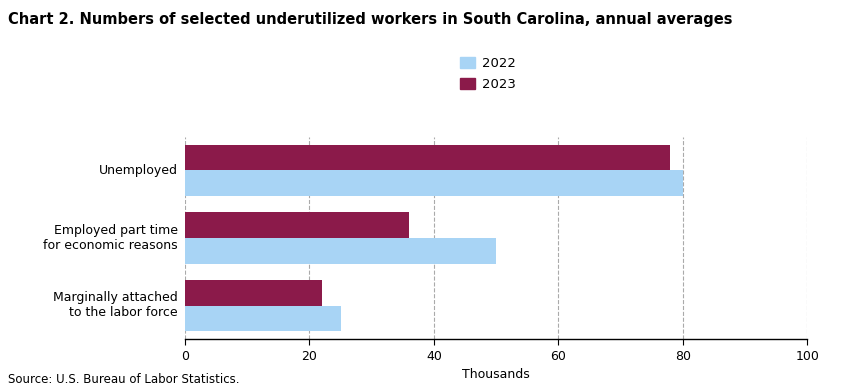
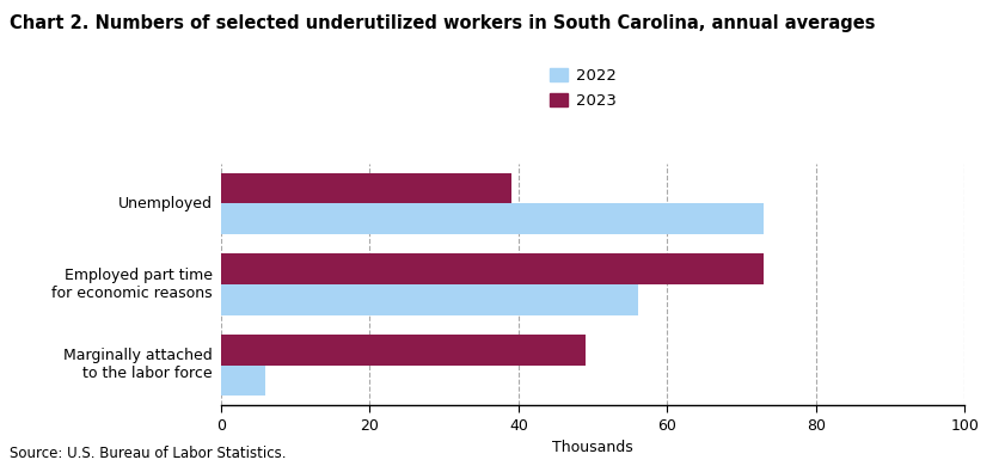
2023/Unemployed: 78 -> 39
2022/Unemployed: 80 -> 73
2023/Employed part time for economic reasons: 36 -> 73
2022/Employed part time for economic reasons: 50 -> 56
2023/Marginally attached to the labor force: 22 -> 49
2022/Marginally attached to the labor force: 25 -> 6
